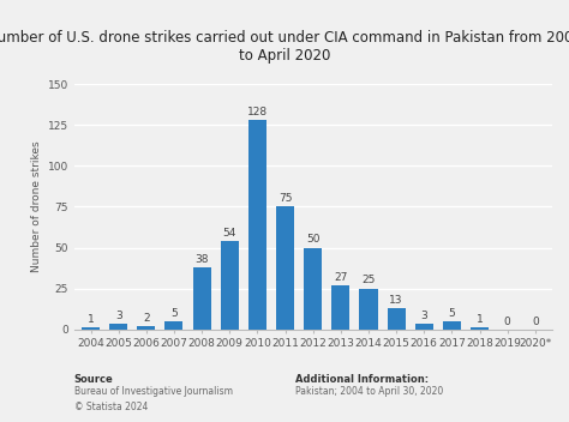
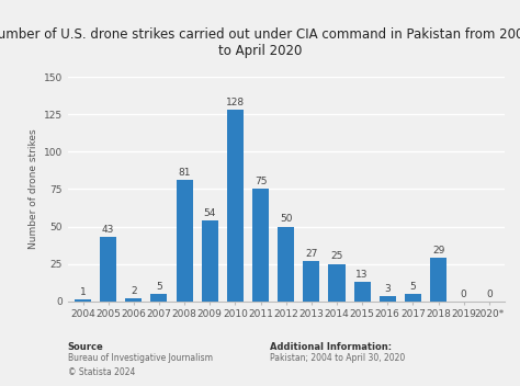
2005: 3 -> 43
2008: 38 -> 81
2018: 1 -> 29
